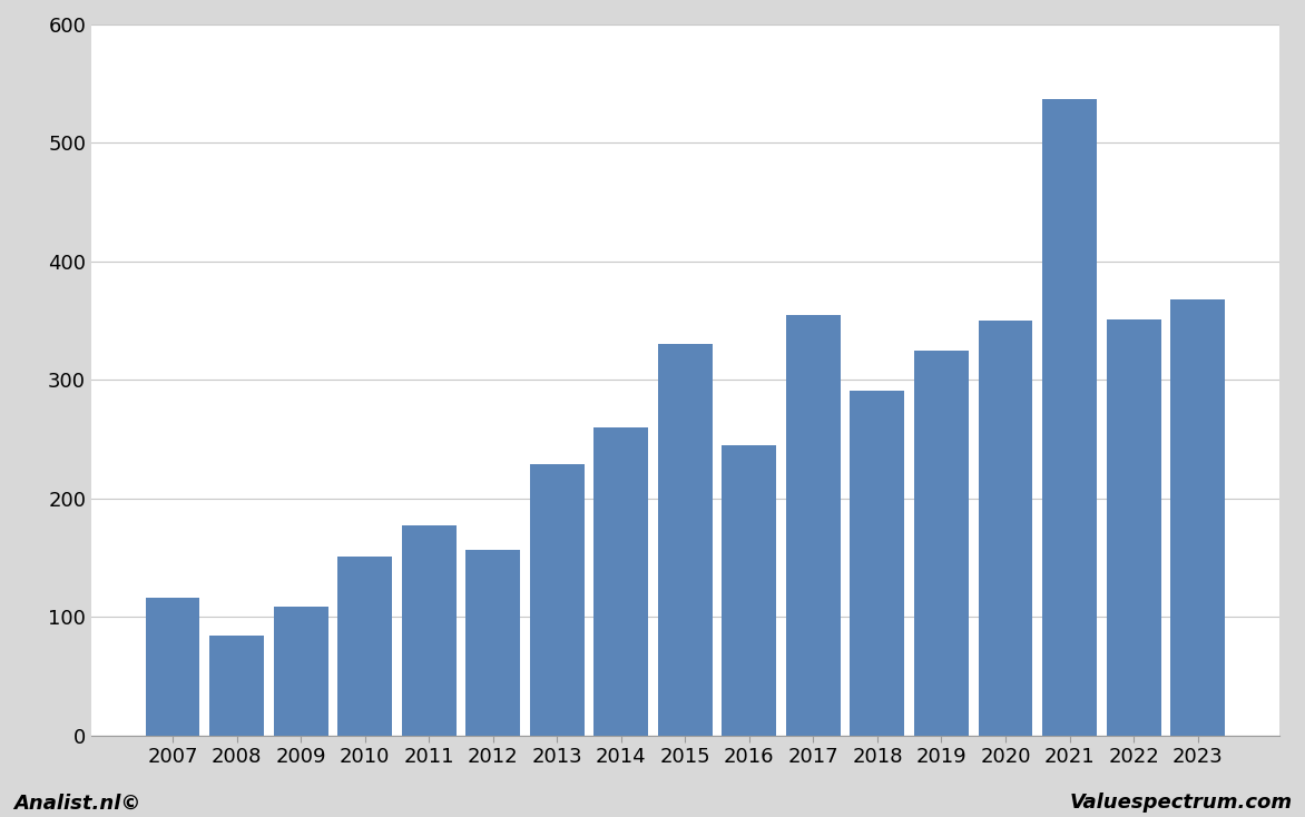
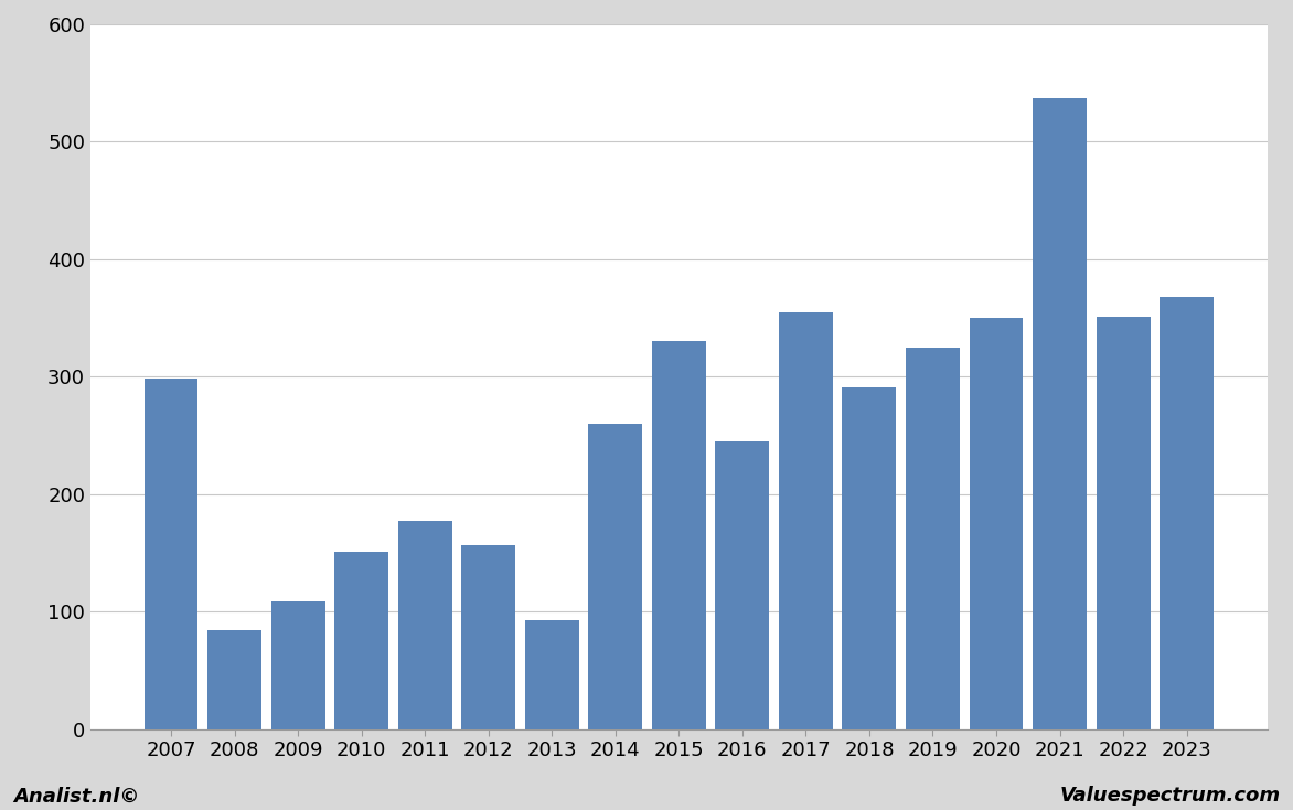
2007: 116 -> 298
2013: 229 -> 93
